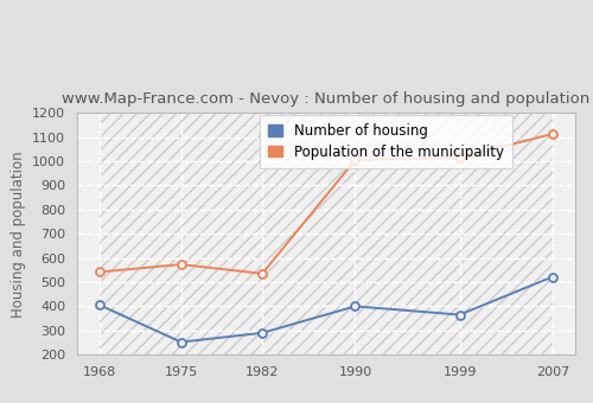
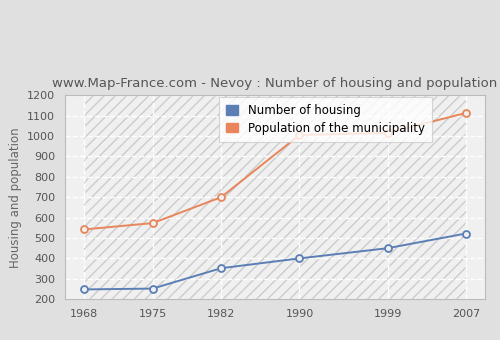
Number of housing/1968: 405 -> 248
Number of housing/1982: 290 -> 352
Population of the municipality/1982: 535 -> 700
Number of housing/1999: 365 -> 450
